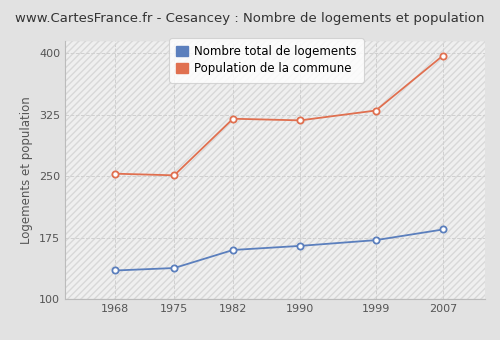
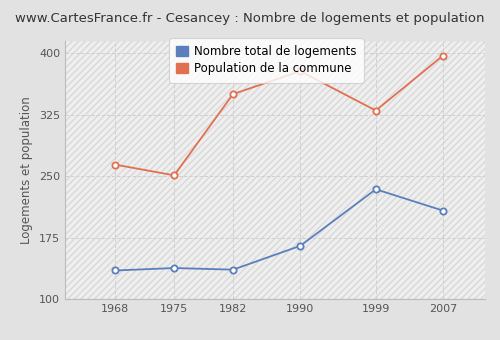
Population de la commune/1968: 253 -> 264
Nombre total de logements/1982: 160 -> 136
Population de la commune/1982: 320 -> 350
Population de la commune/1990: 318 -> 378
Nombre total de logements/1999: 172 -> 234
Nombre total de logements/2007: 185 -> 208
